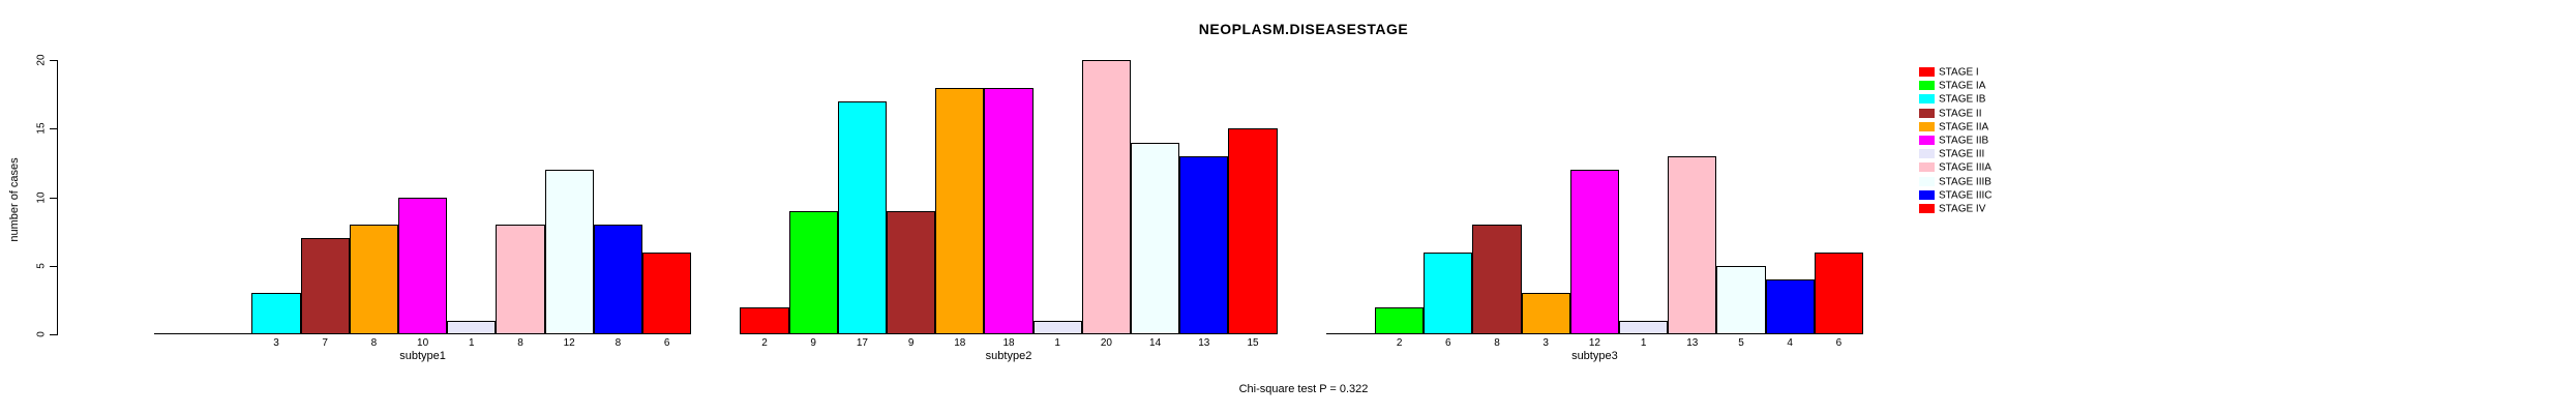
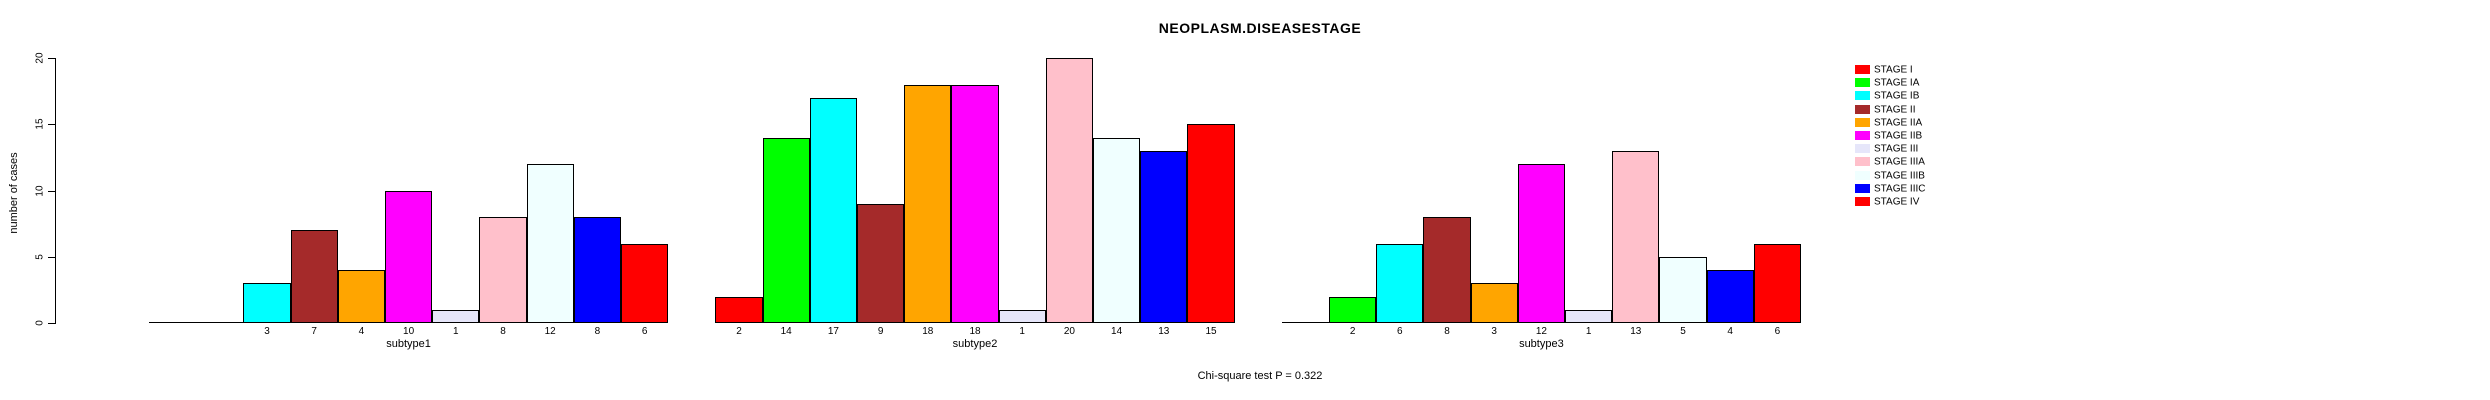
STAGE IIA/subtype1: 8 -> 4
STAGE IA/subtype2: 9 -> 14
